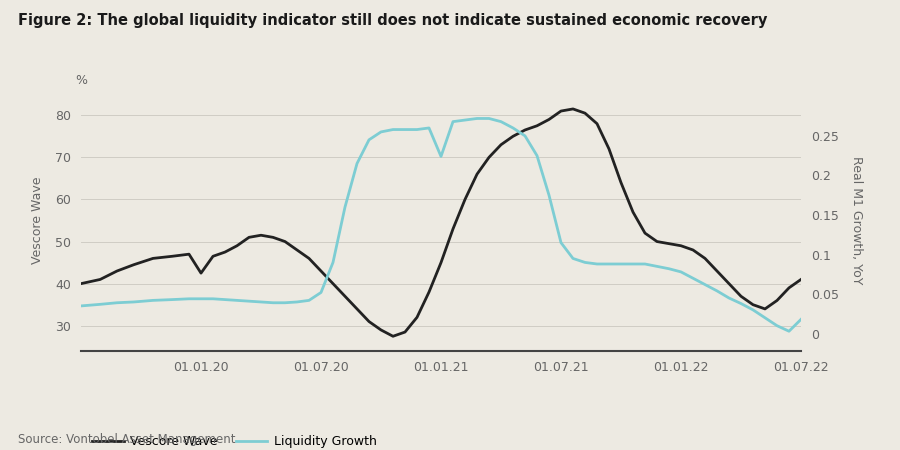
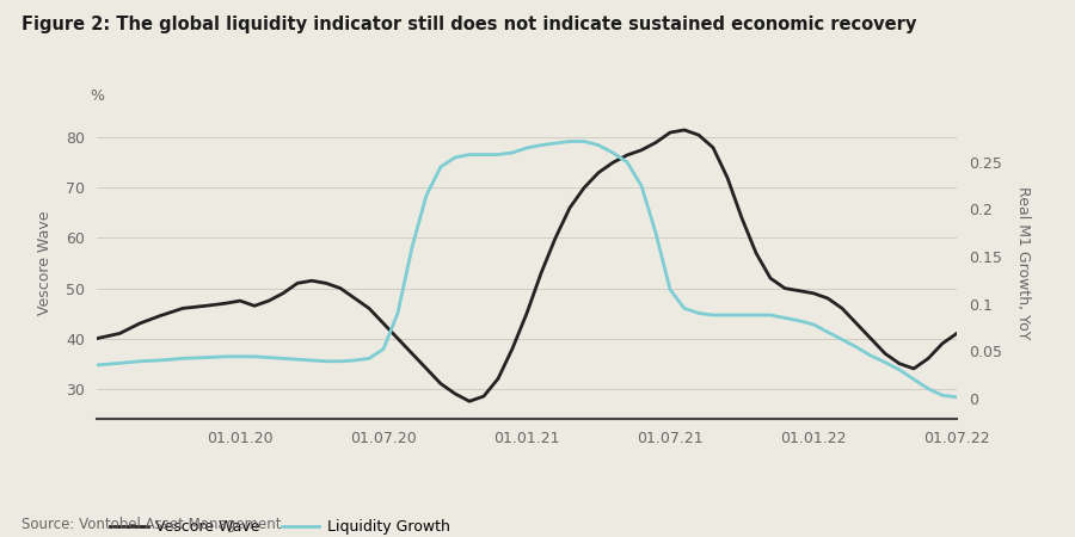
Vescore Wave/01.01.20: 42.5 -> 47.5
Liquidity Growth/01.01.21: 0.224 -> 0.265
Liquidity Growth/01.07.22: 0.018 -> 0.001
